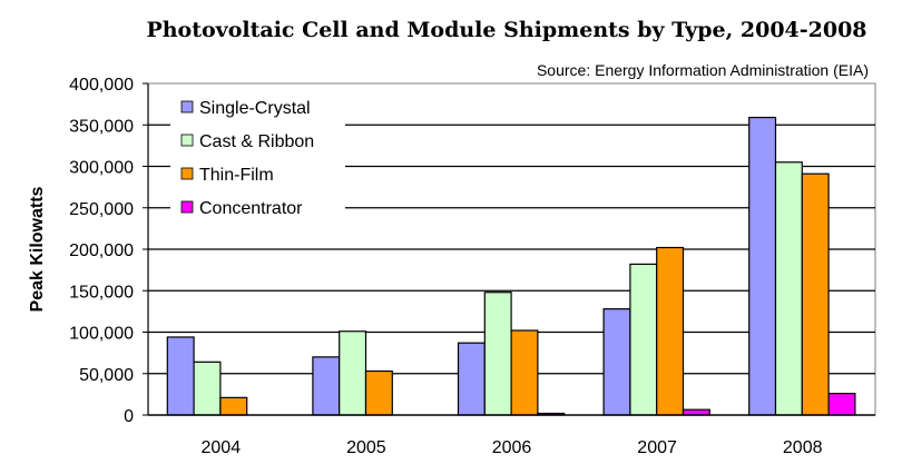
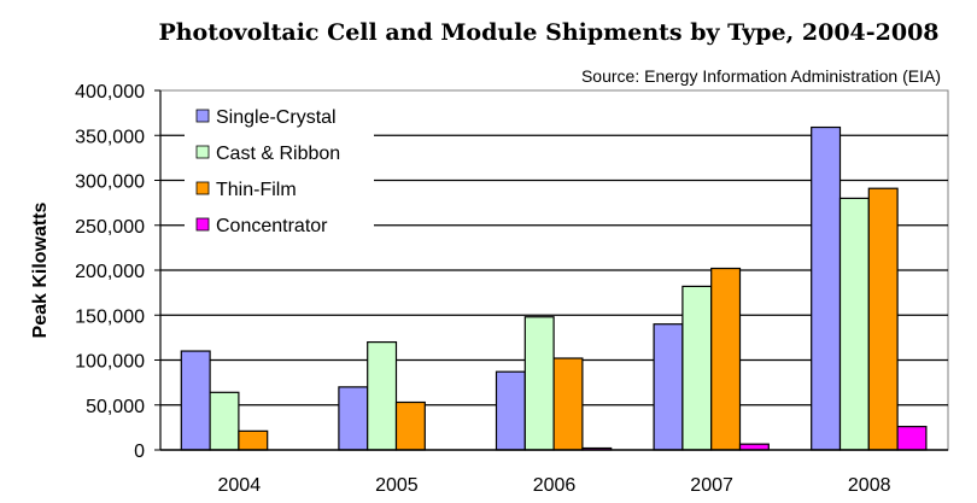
Single-Crystal/2004: 90000 -> 110000
Cast & Ribbon/2005: 100000 -> 120000
Single-Crystal/2007: 130000 -> 140000
Cast & Ribbon/2008: 300000 -> 280000
